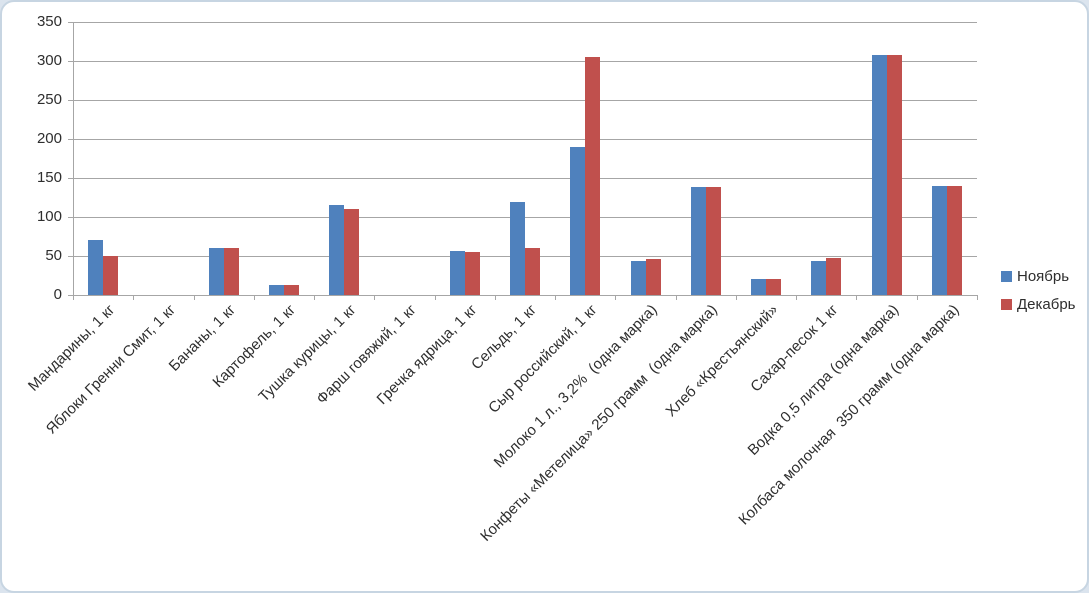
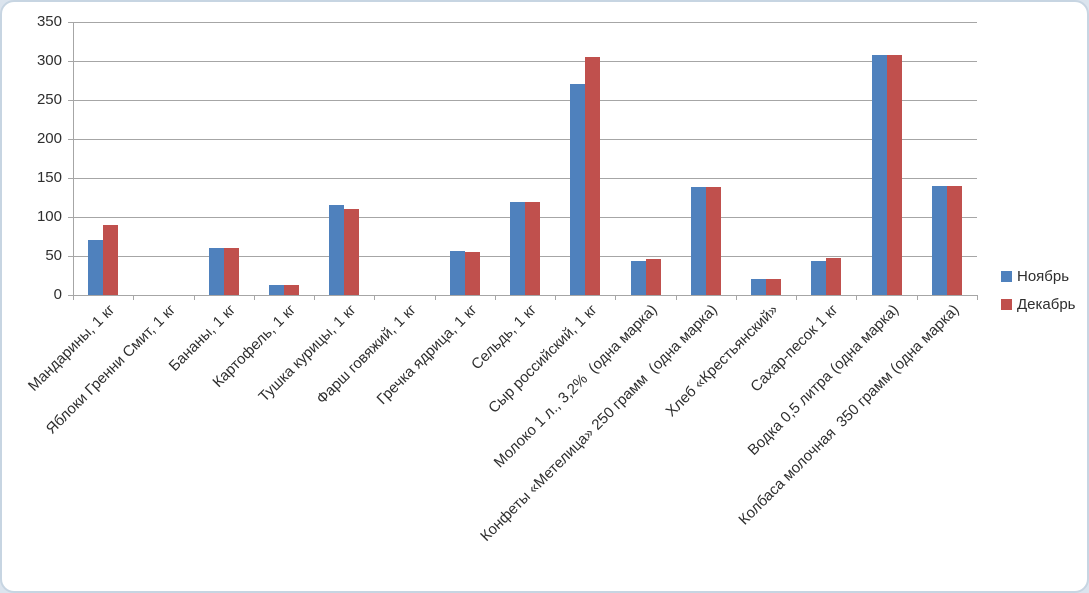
Декабрь/Мандарины, 1 кг: 50 -> 90
Декабрь/Сельдь, 1 кг: 60 -> 120
Ноябрь/Сыр российский, 1 кг: 190 -> 270
